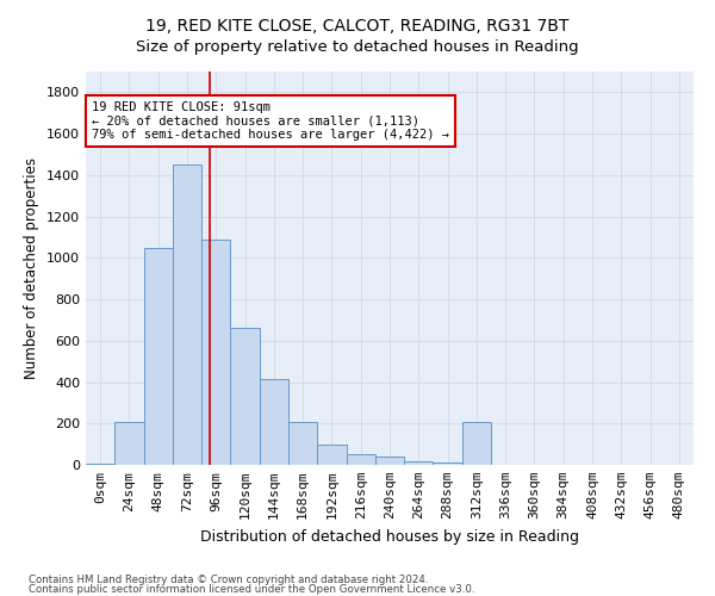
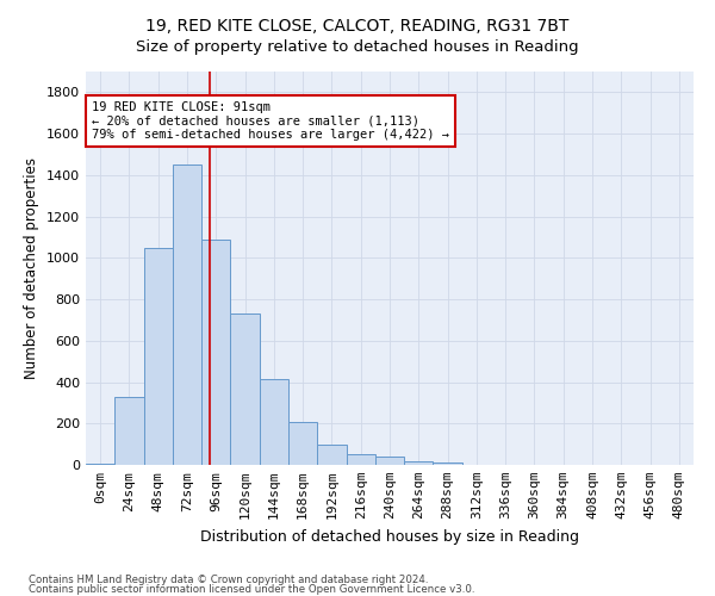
24sqm: 210 -> 330
120sqm: 660 -> 730
312sqm: 210 -> 0
